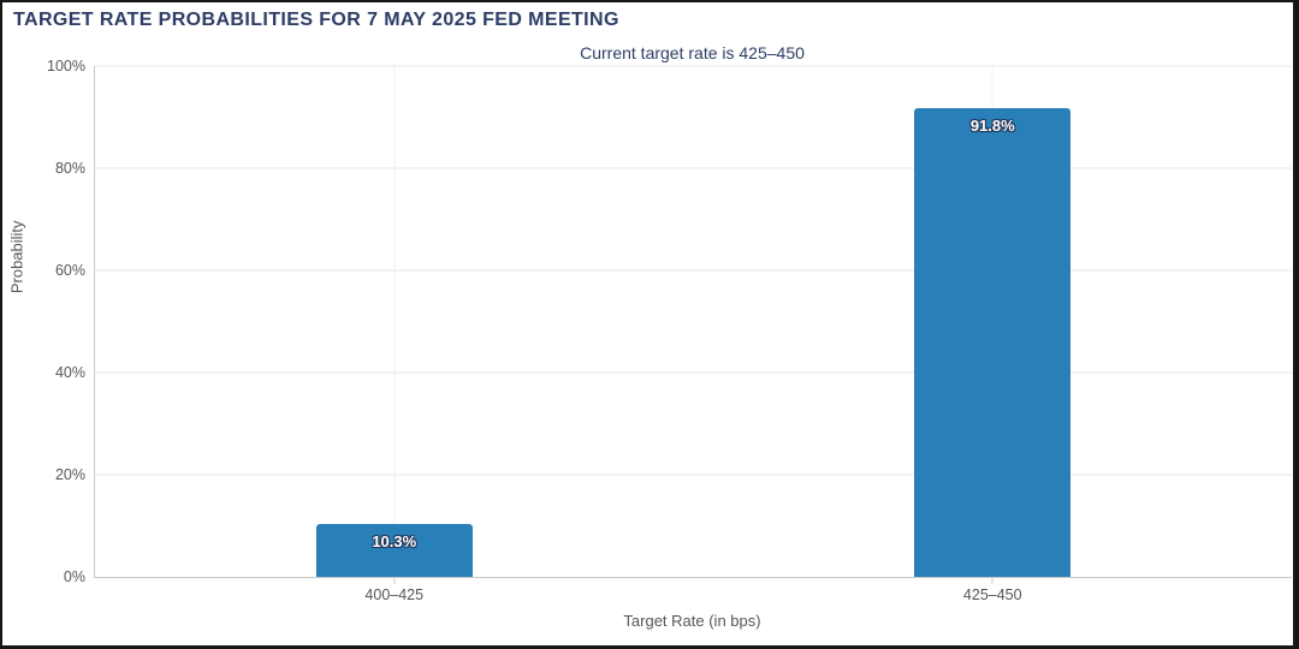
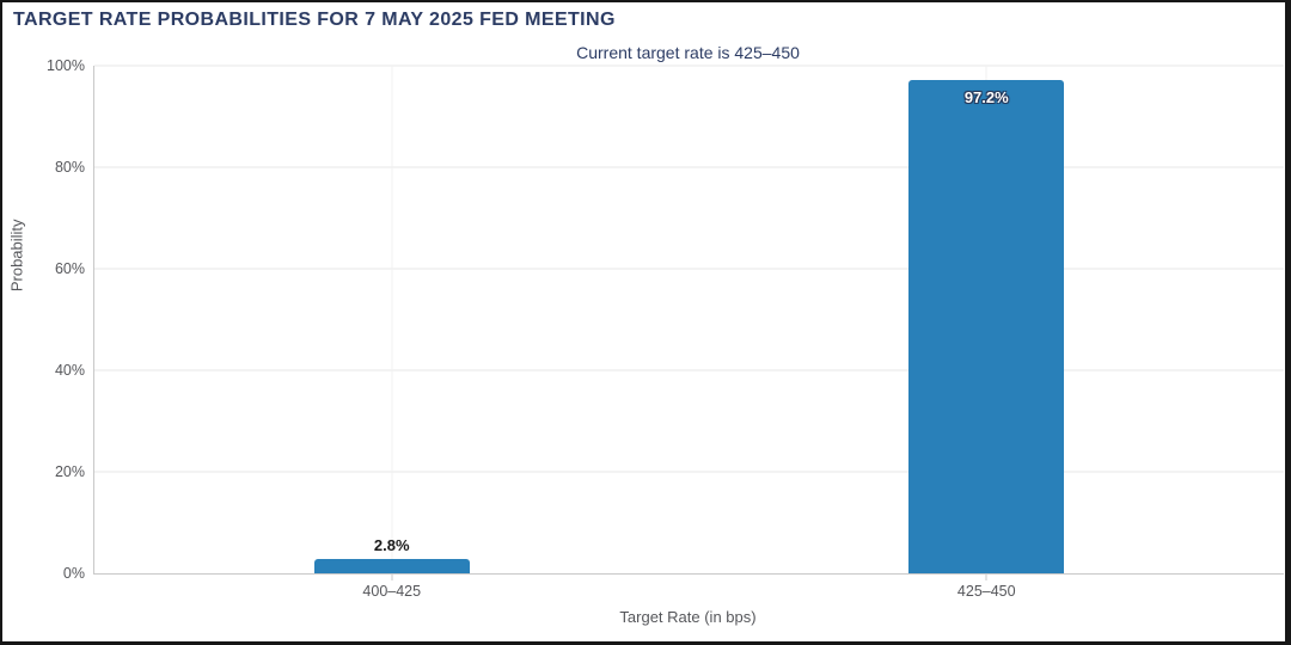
400–425: 10.3% -> 2.8%
425–450: 91.8% -> 97.2%
